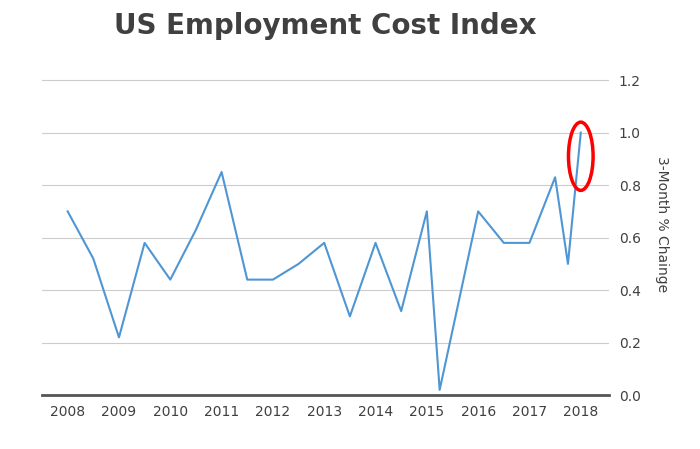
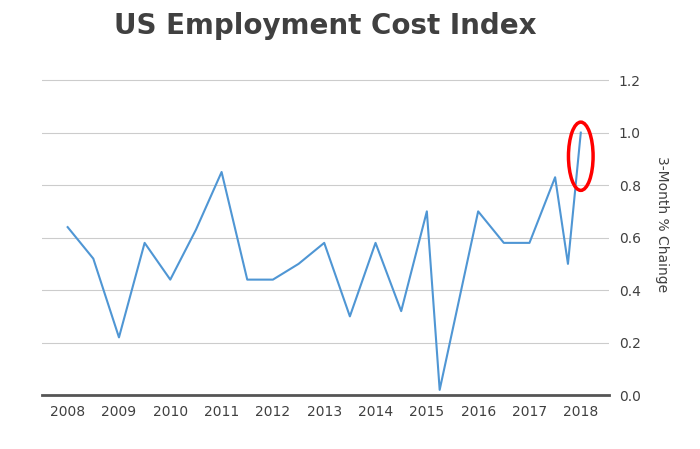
2008: 0.70 -> 0.64
